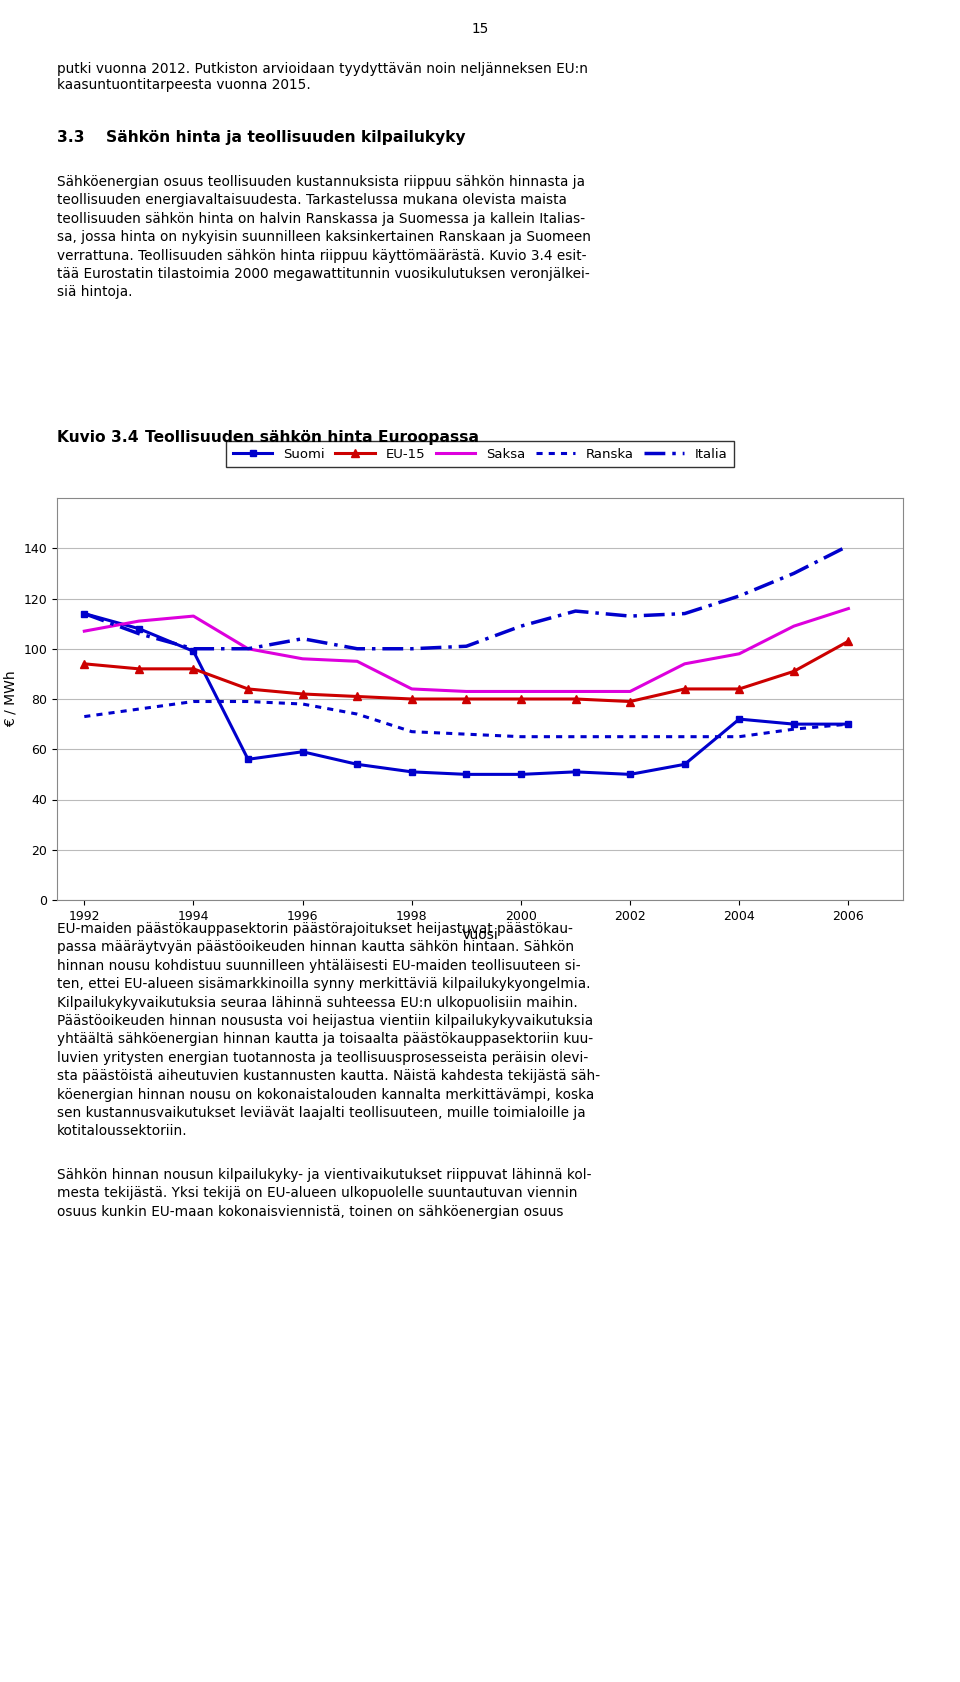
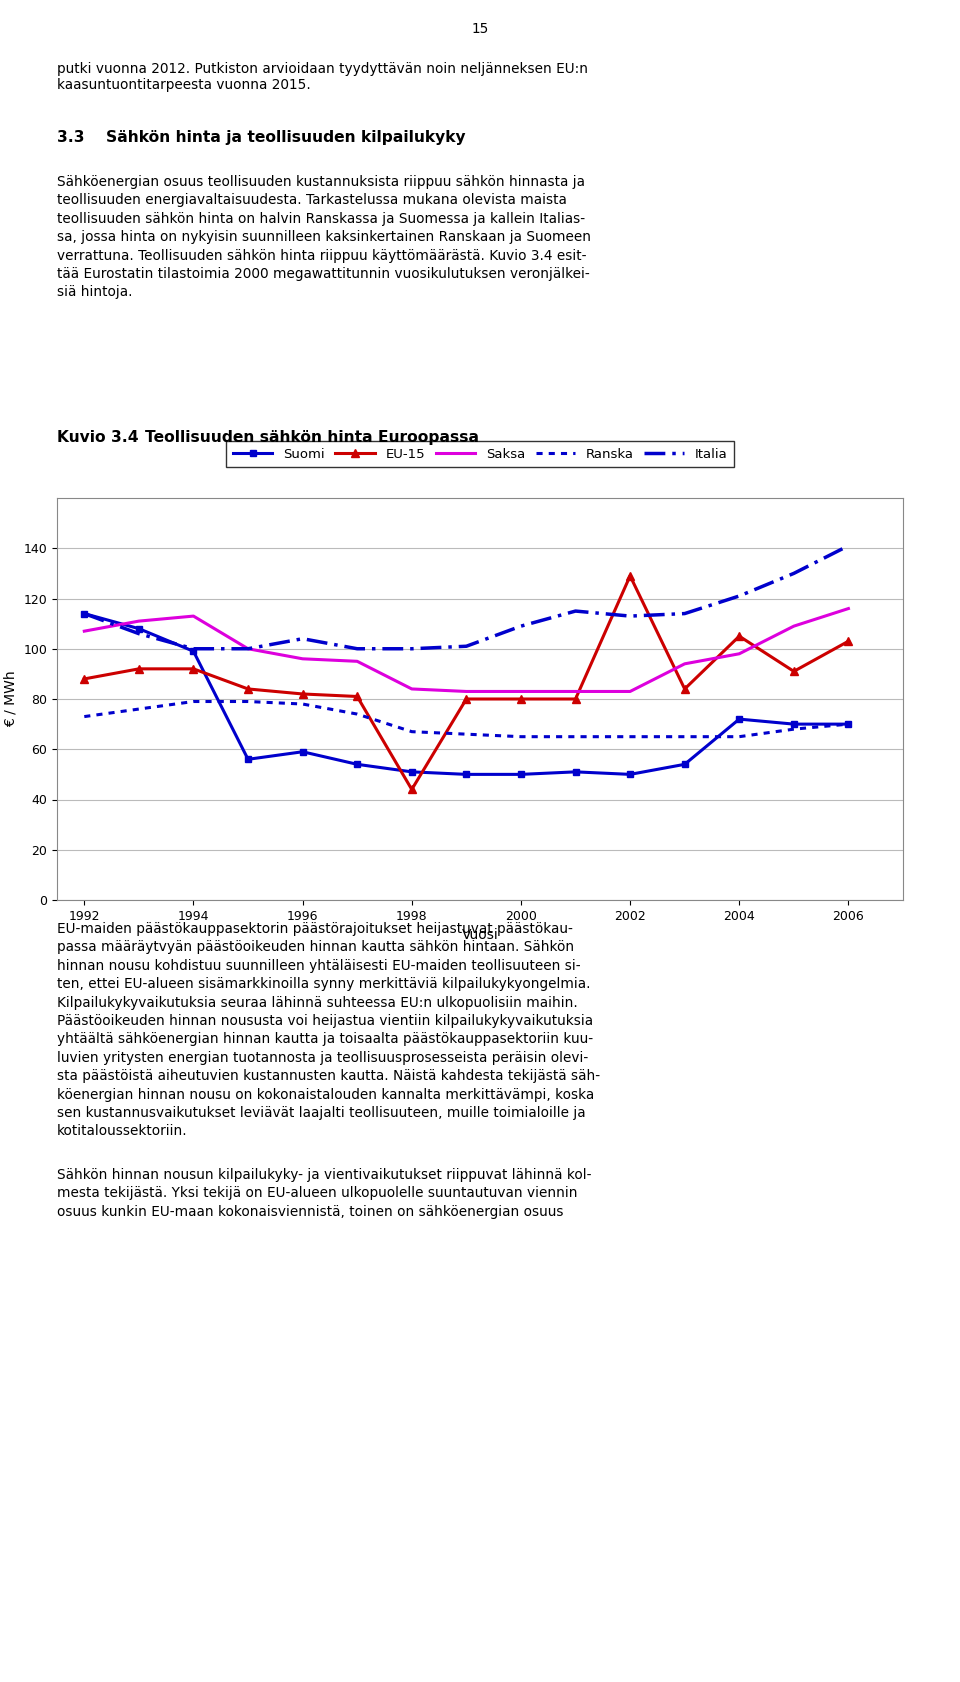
EU-15/1992: 94 -> 88
EU-15/1998: 80 -> 44
EU-15/2002: 79 -> 129
EU-15/2004: 84 -> 105
